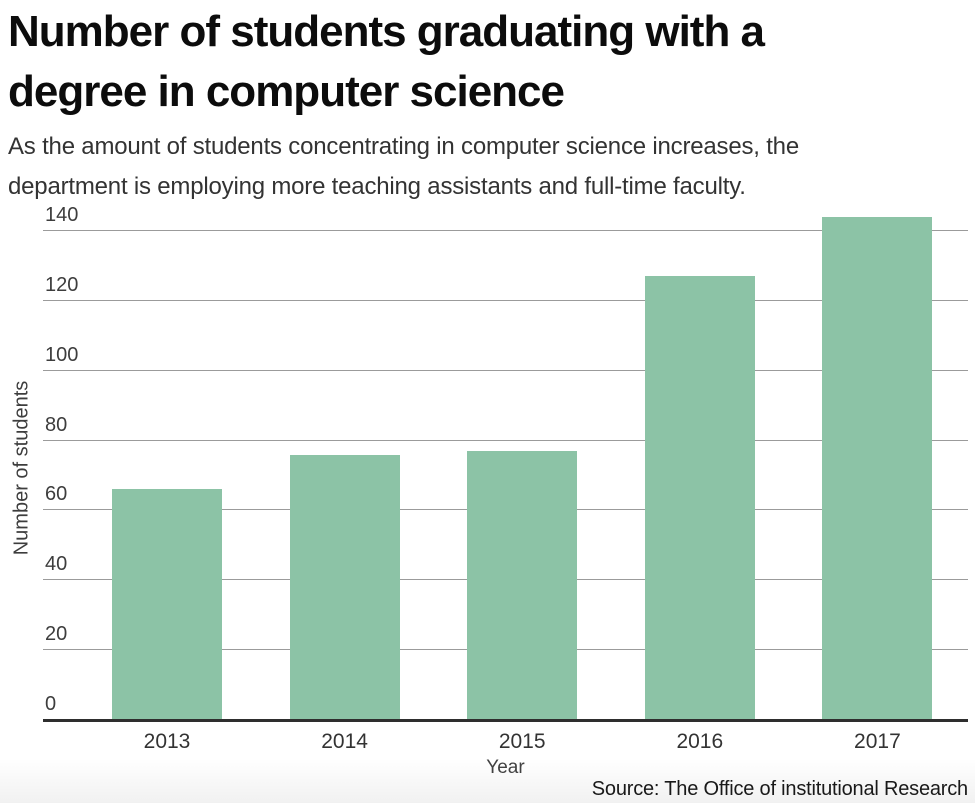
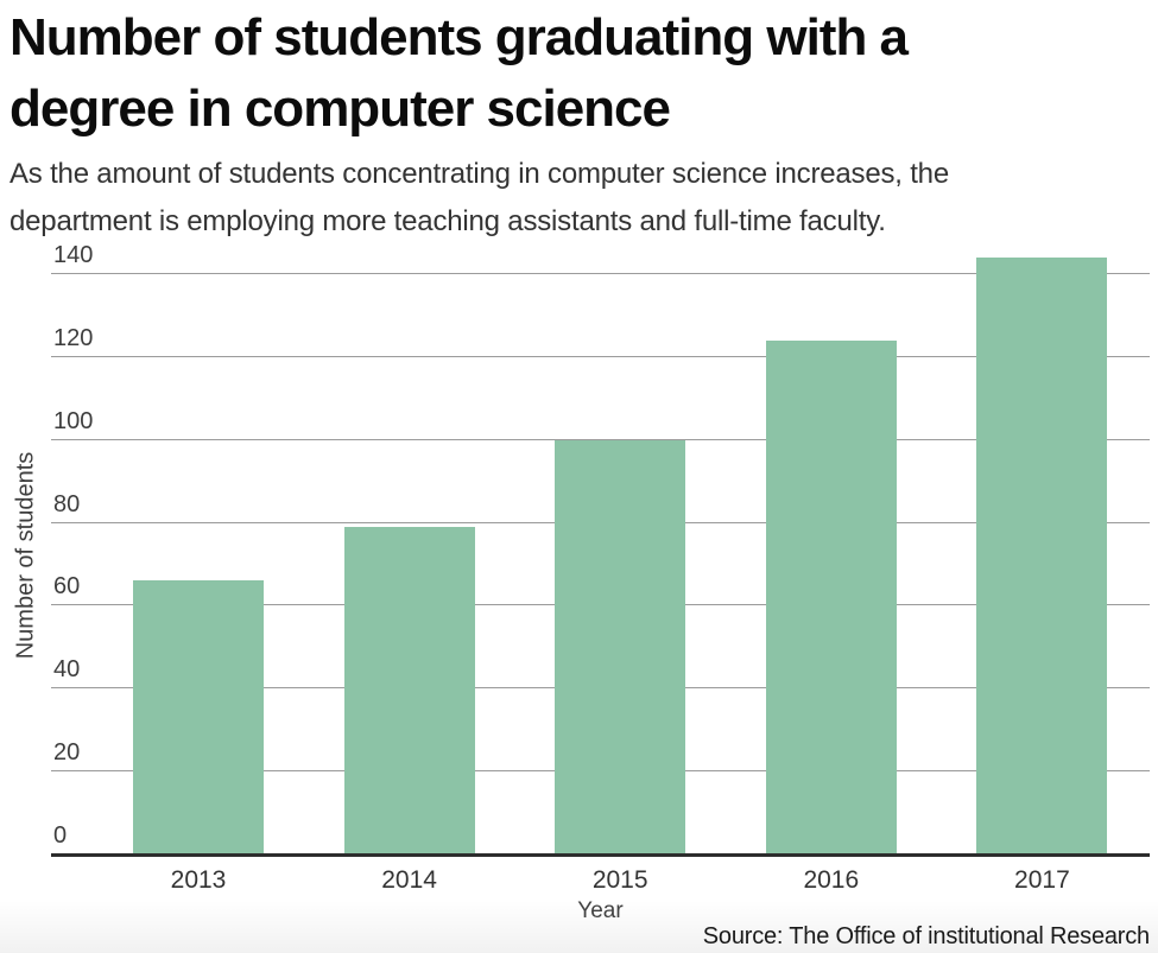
2014: 76 -> 79
2015: 77 -> 100
2016: 127 -> 124
